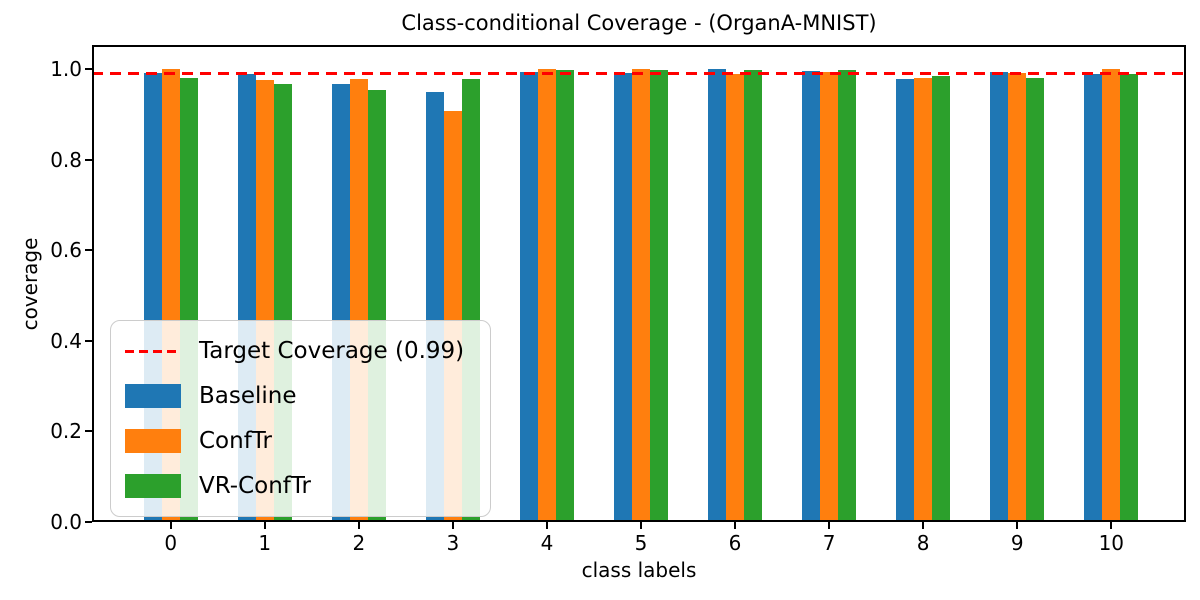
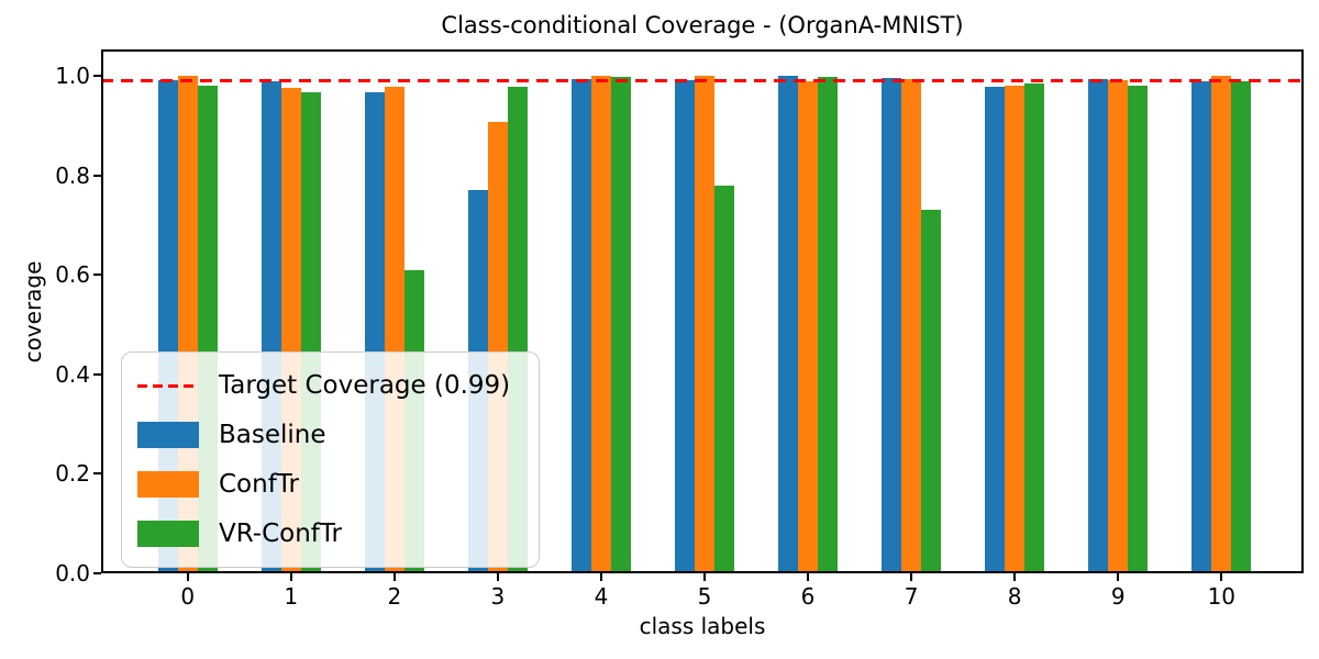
VR-ConfTr/2: 0.95 -> 0.61
Baseline/3: 0.95 -> 0.77
VR-ConfTr/5: 1.00 -> 0.78
VR-ConfTr/7: 1.00 -> 0.73
